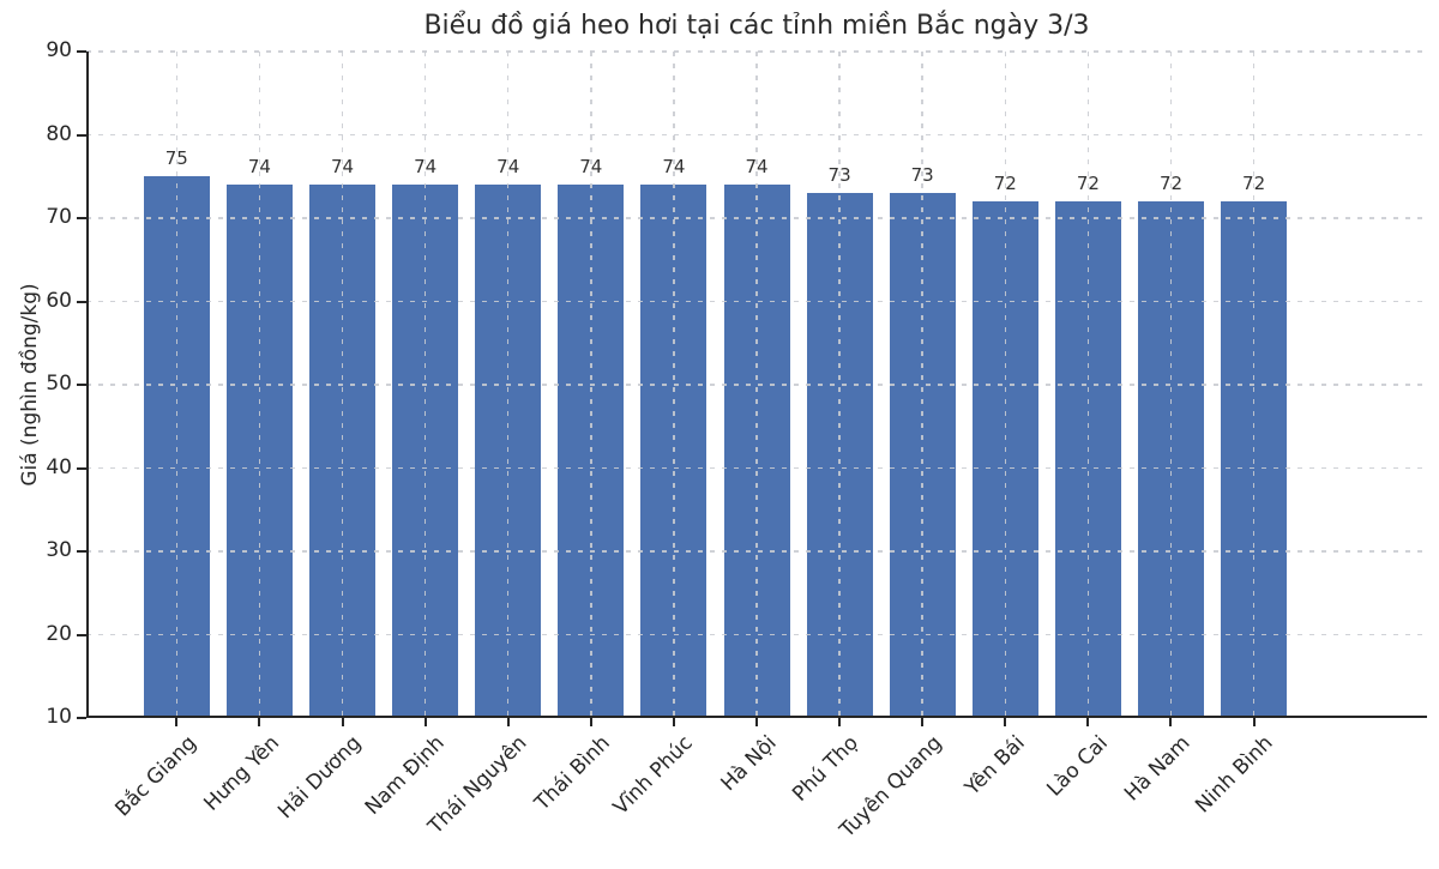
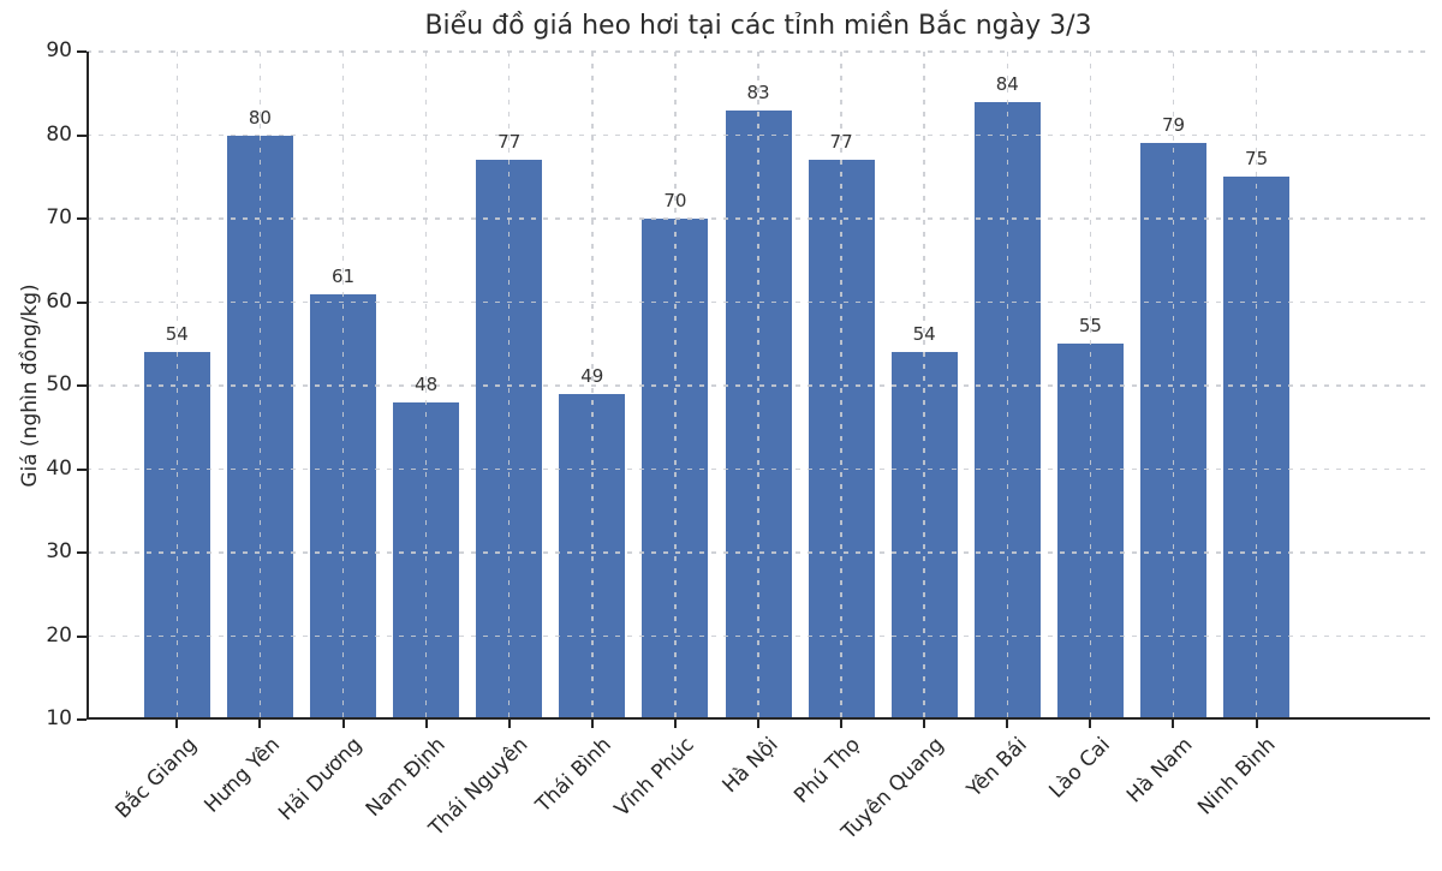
Bắc Giang: 75 -> 54
Hưng Yên: 74 -> 80
Hải Dương: 74 -> 61
Nam Định: 74 -> 48
Thái Nguyên: 74 -> 77
Thái Bình: 74 -> 49
Vĩnh Phúc: 74 -> 70
Hà Nội: 74 -> 83
Phú Thọ: 73 -> 77
Tuyên Quang: 73 -> 54
Yên Bái: 72 -> 84
Lào Cai: 72 -> 55
Hà Nam: 72 -> 79
Ninh Bình: 72 -> 75
